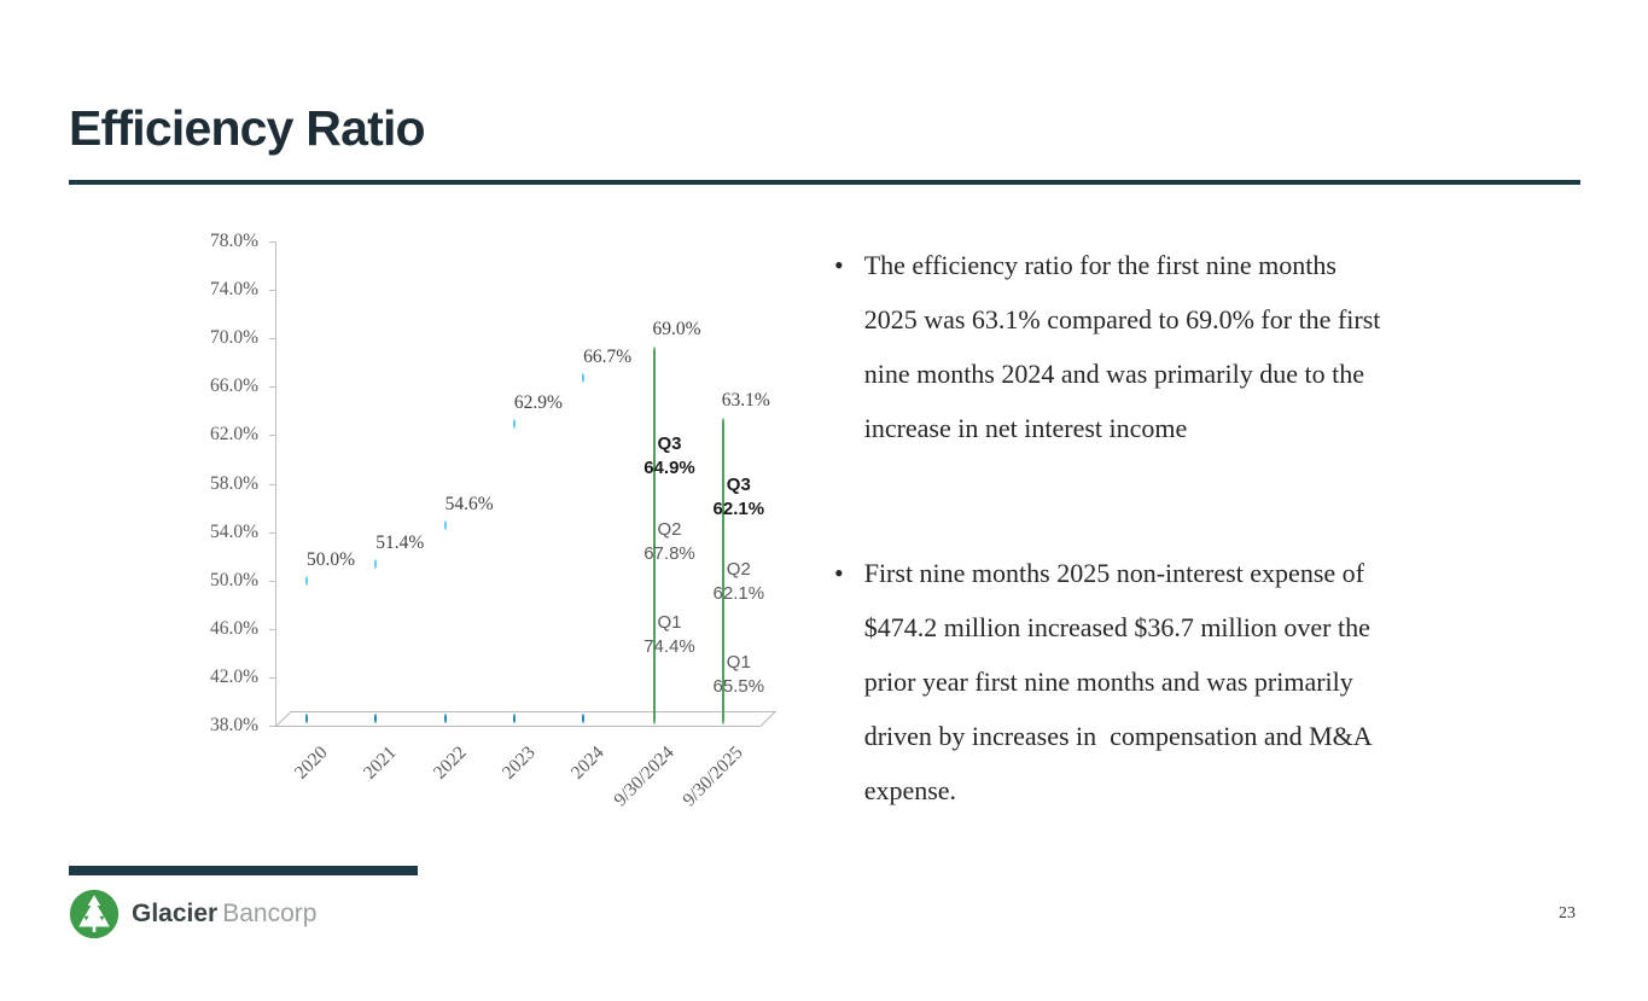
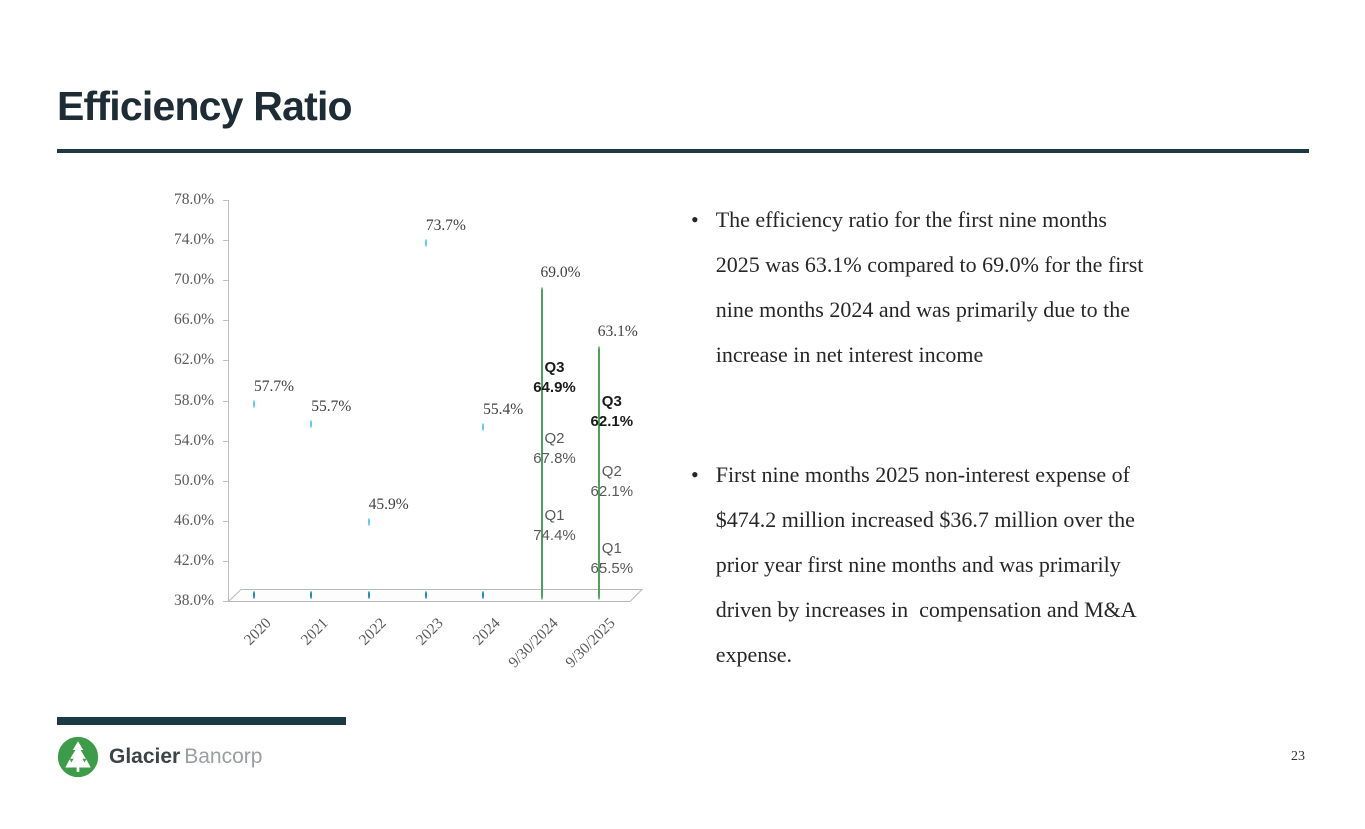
2020: 50.0% -> 57.7%
2021: 51.4% -> 55.7%
2022: 54.6% -> 45.9%
2023: 62.9% -> 73.7%
2024: 66.7% -> 55.4%
